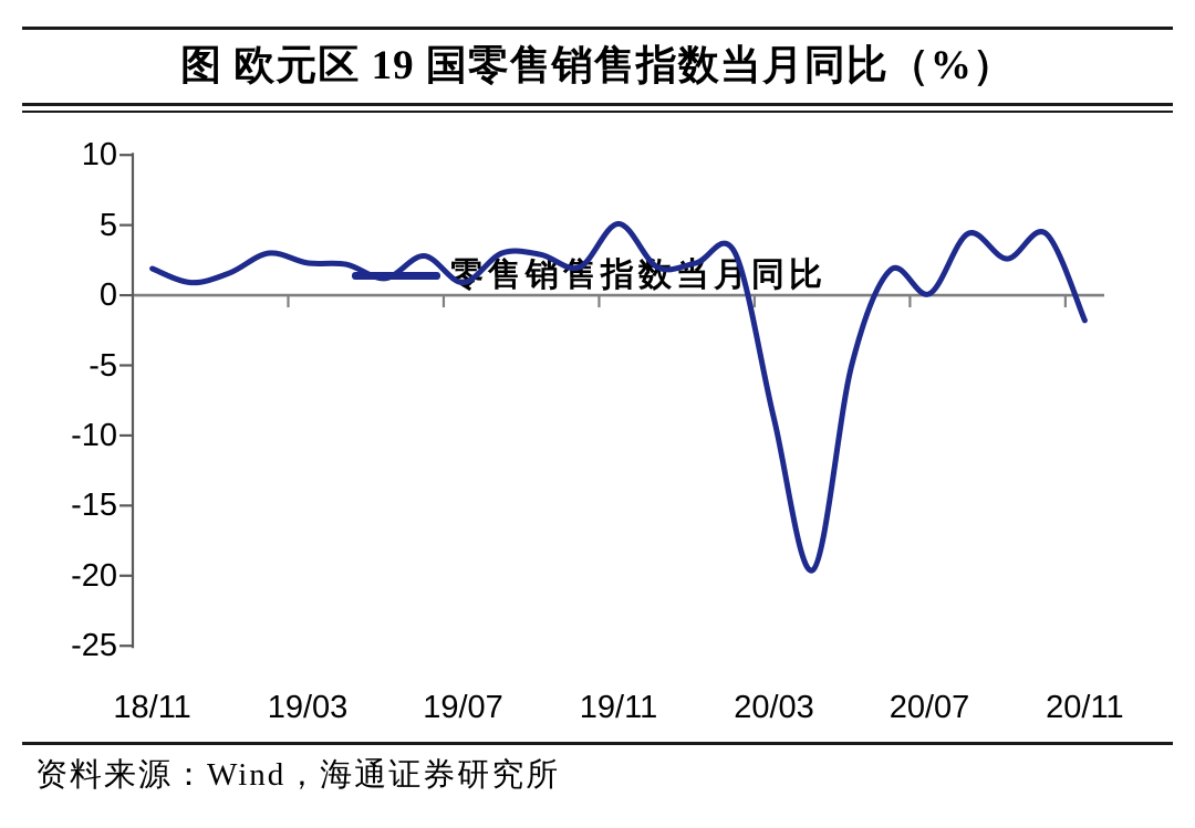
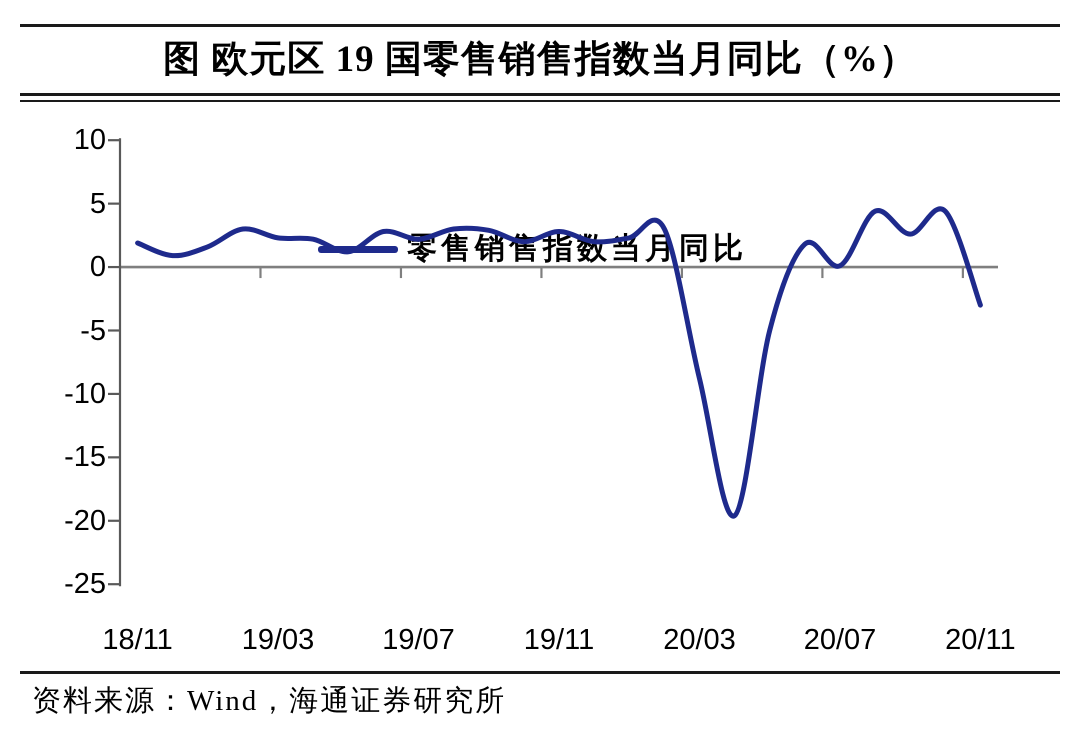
19/07: 0.9 -> 2.2
19/11: 5.1 -> 2.8
20/11: -1.8 -> -3.0
